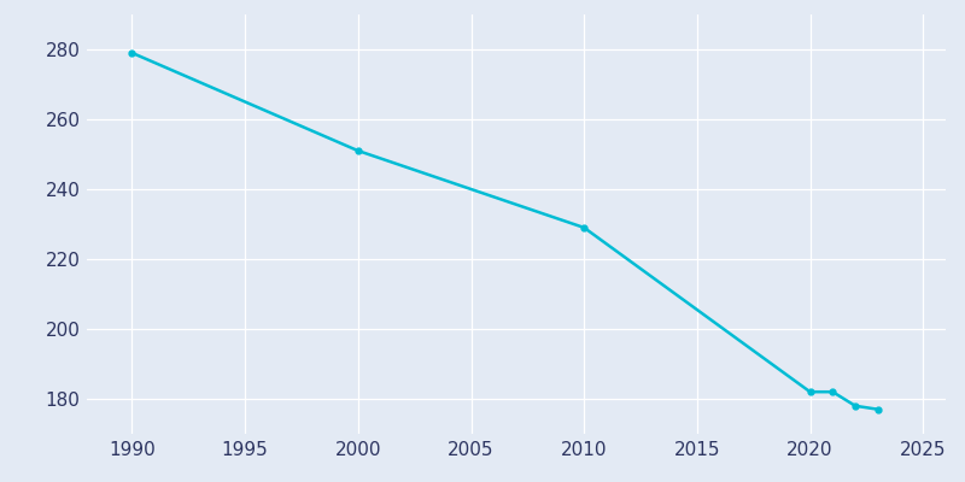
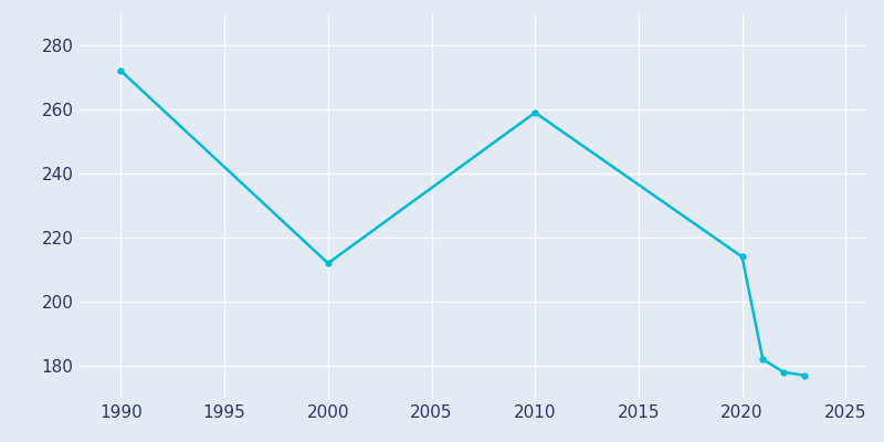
1990: 279 -> 272
2000: 251 -> 212
2010: 229 -> 259
2020: 182 -> 214
